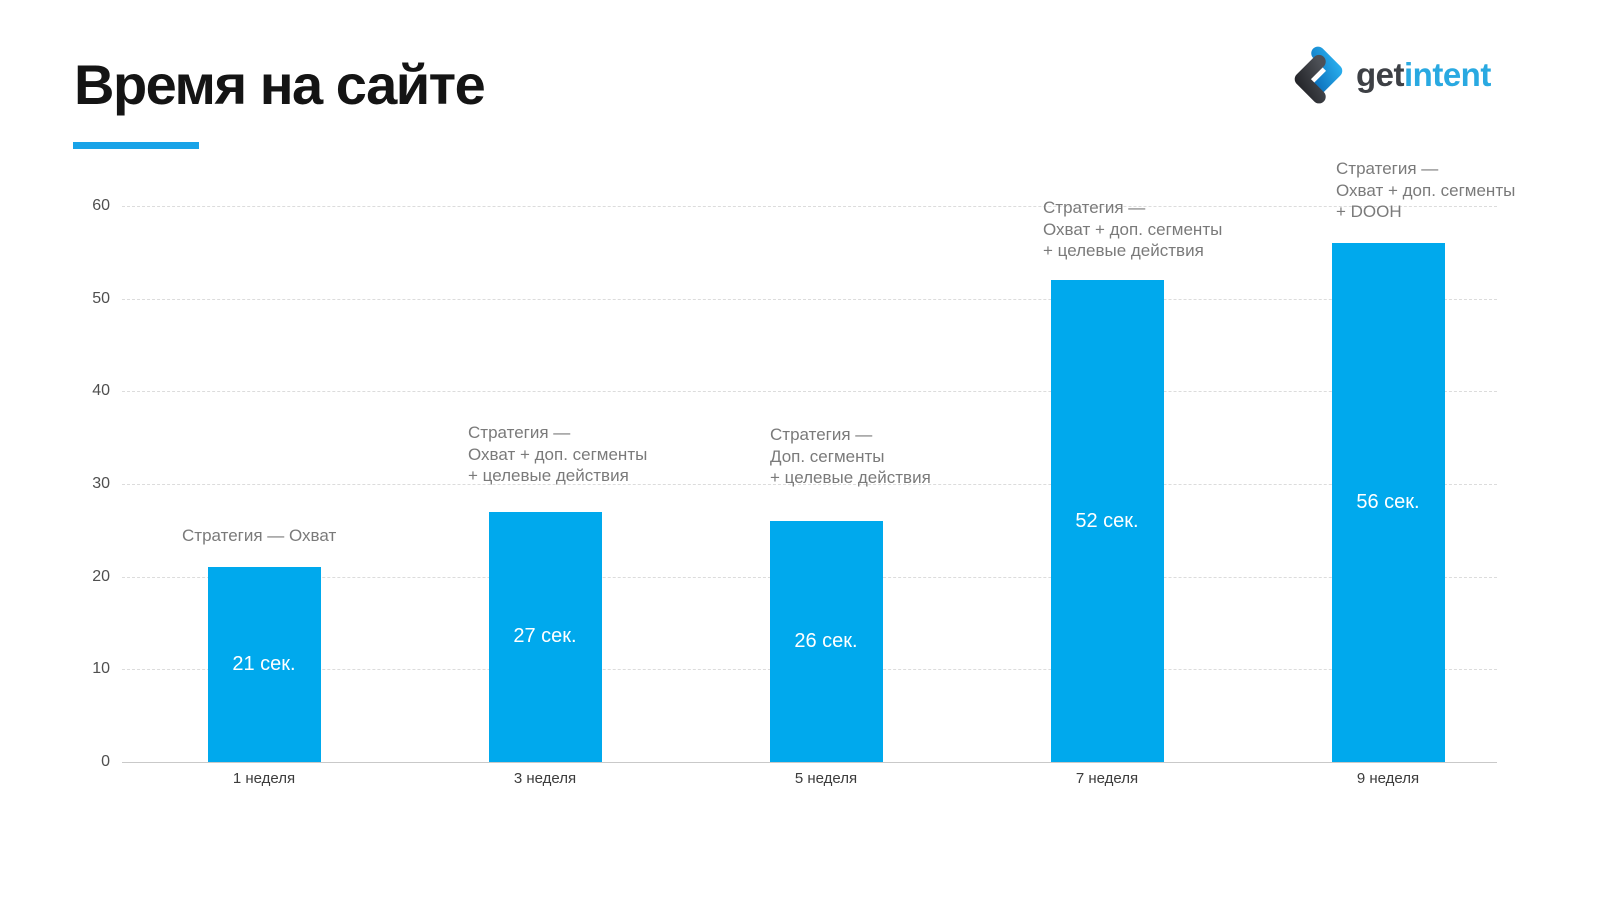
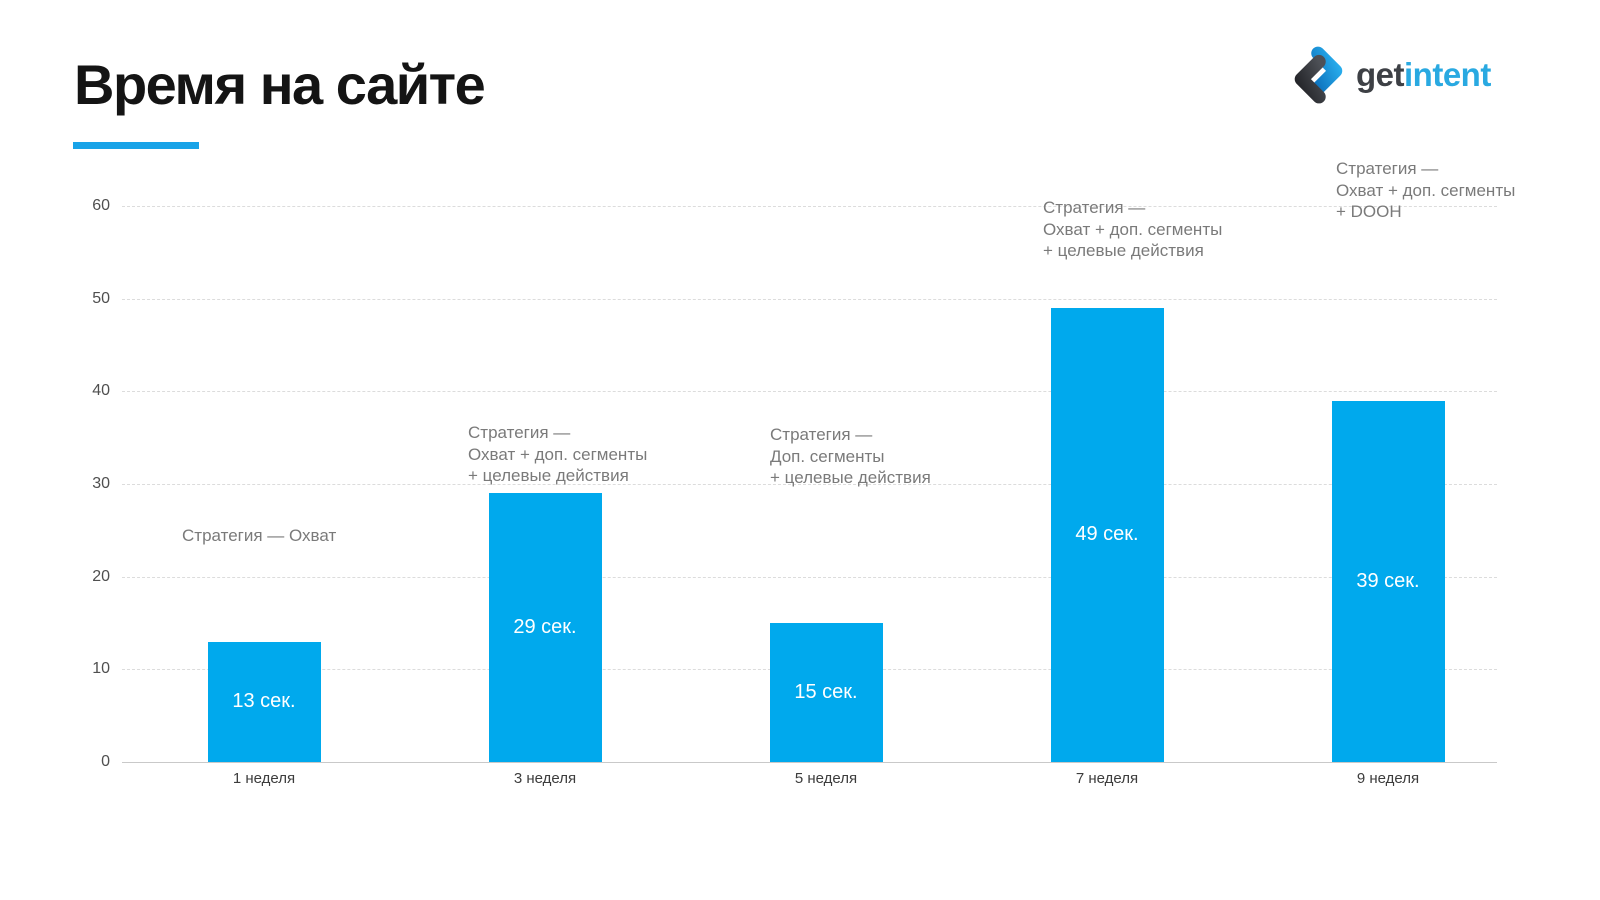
1 неделя: 21 -> 13
3 неделя: 27 -> 29
5 неделя: 26 -> 15
7 неделя: 52 -> 49
9 неделя: 56 -> 39
